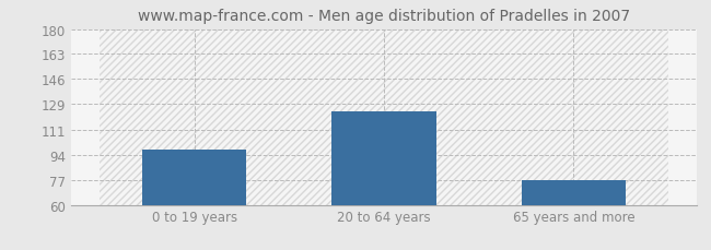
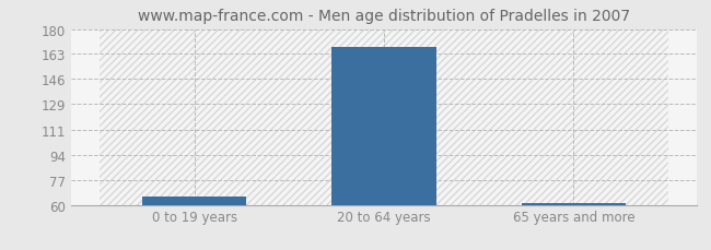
0 to 19 years: 98 -> 66
20 to 64 years: 124 -> 168
65 years and more: 77 -> 61
